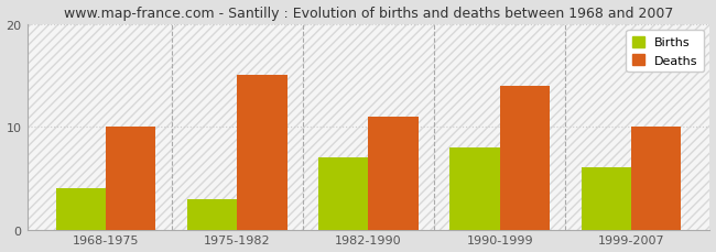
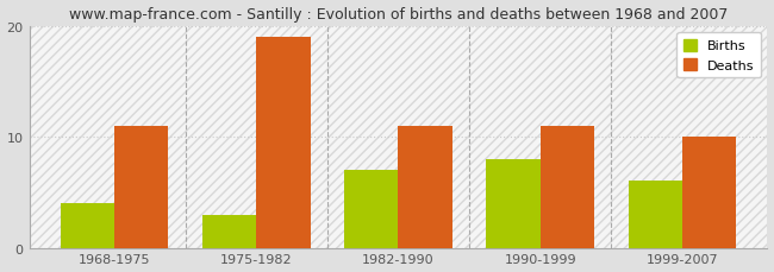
Deaths/1968-1975: 10 -> 11
Deaths/1975-1982: 15 -> 19
Deaths/1990-1999: 14 -> 11
